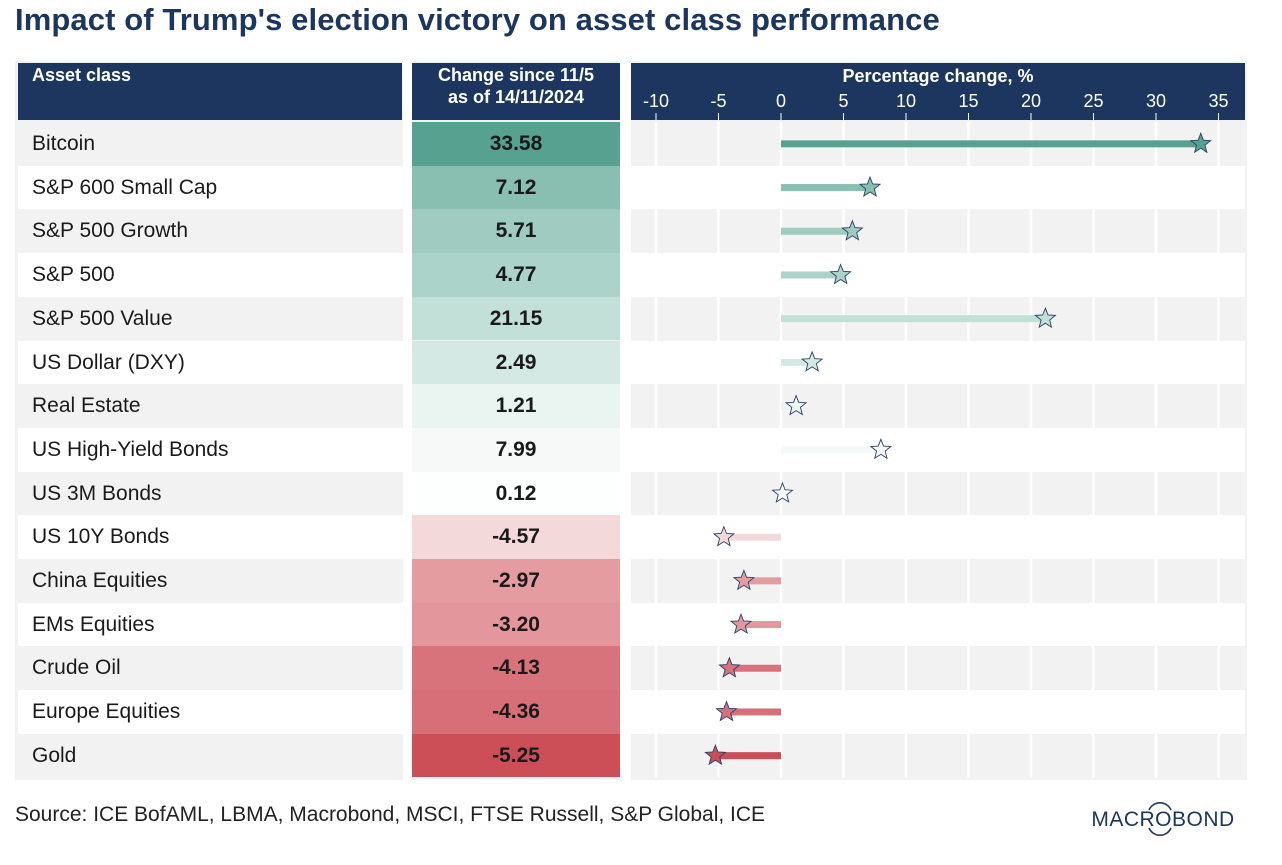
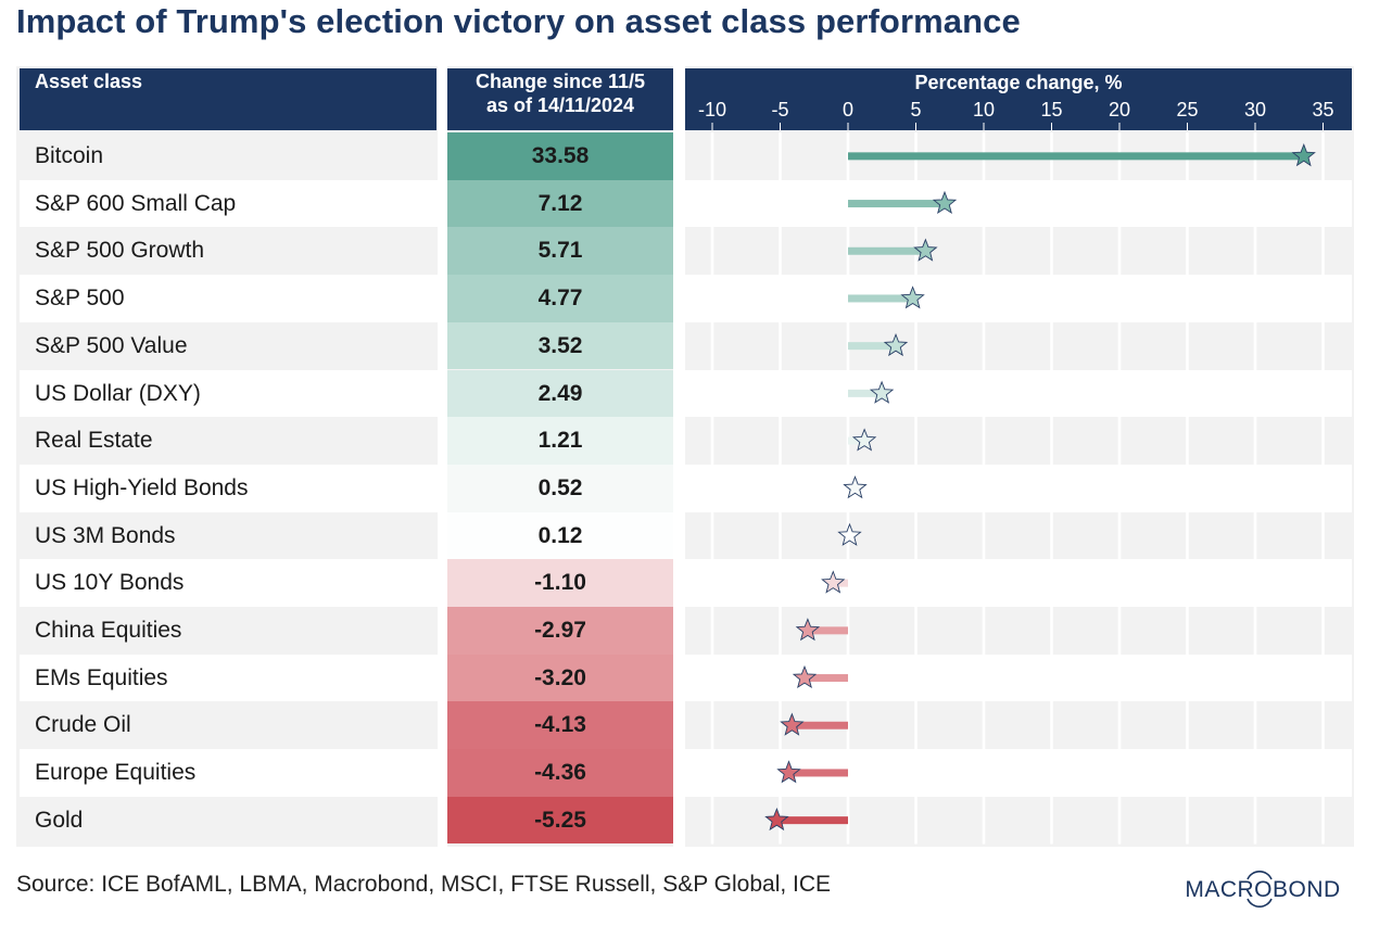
S&P 500 Value: 21.15 -> 3.52
US High-Yield Bonds: 7.99 -> 0.52
US 10Y Bonds: -4.57 -> -1.10
